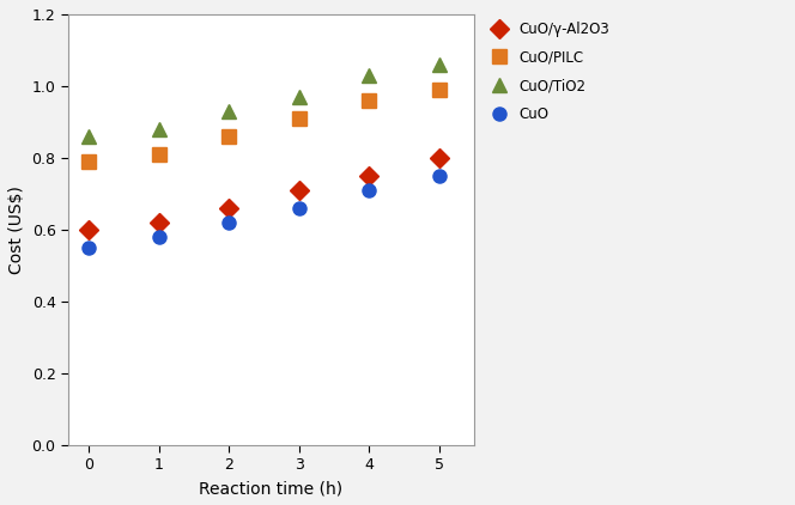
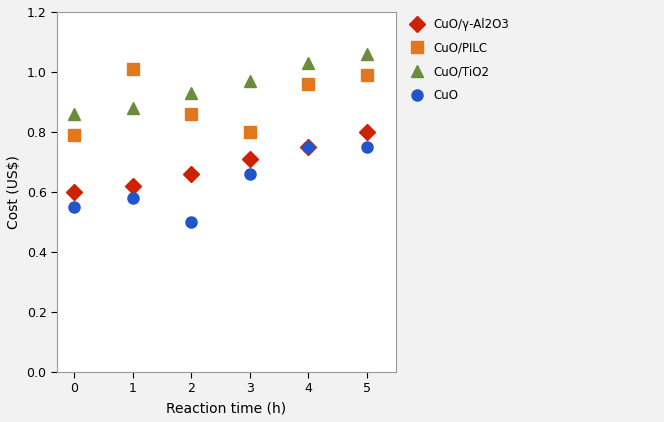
CuO/PILC/1: 0.81 -> 1.01
CuO/2: 0.62 -> 0.50
CuO/PILC/3: 0.91 -> 0.80
CuO/4: 0.71 -> 0.75
